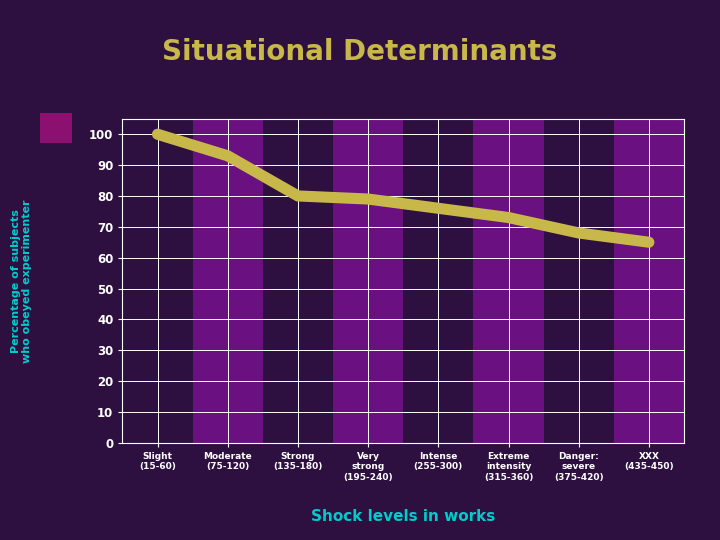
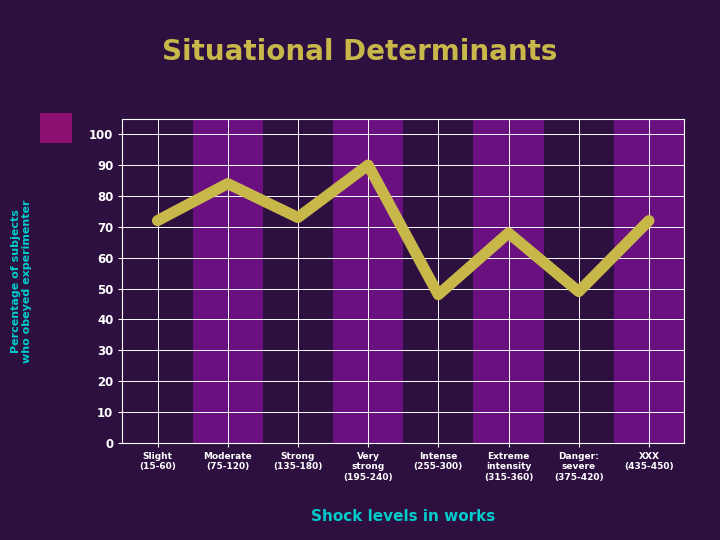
Slight (15-60): 100 -> 72
Moderate (75-120): 93 -> 84
Strong (135-180): 80 -> 73
Very strong (195-240): 79 -> 90
Intense (255-300): 76 -> 48
Extreme intensity (315-360): 73 -> 68
Danger: severe (375-420): 68 -> 49
XXX (435-450): 65 -> 72
